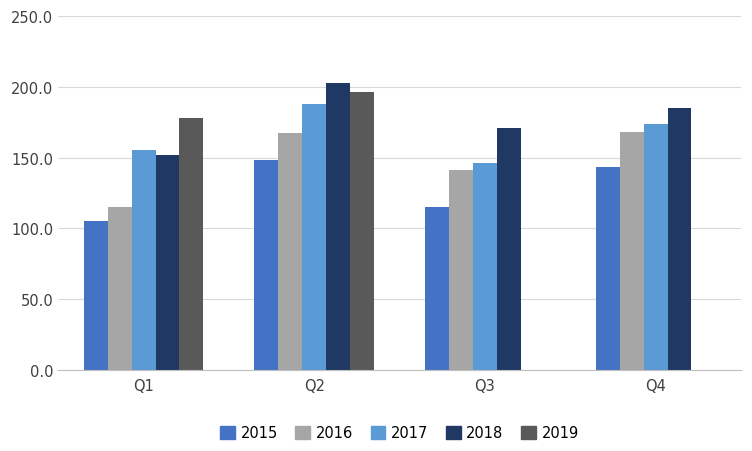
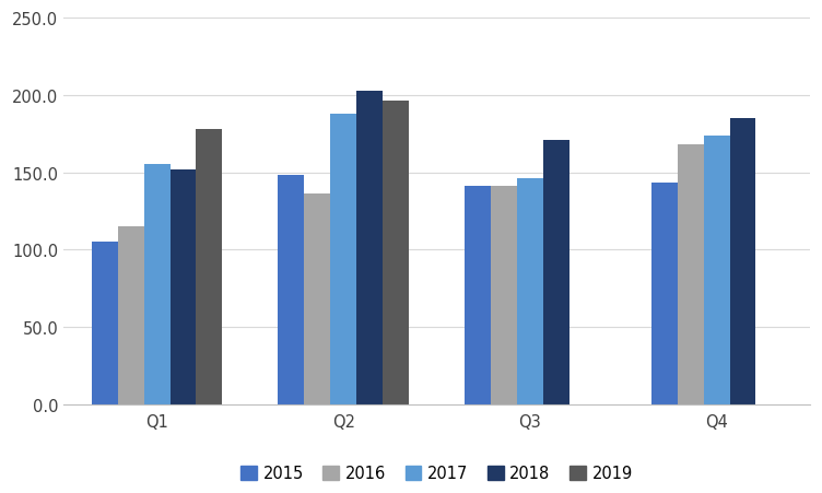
2016/Q2: 167 -> 136
2015/Q3: 115 -> 141
